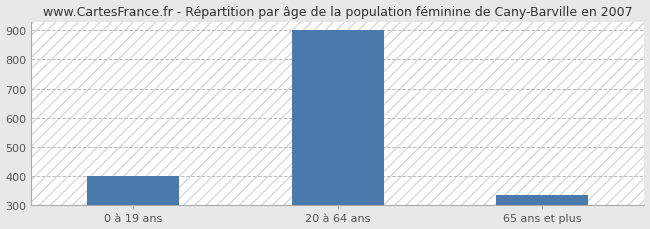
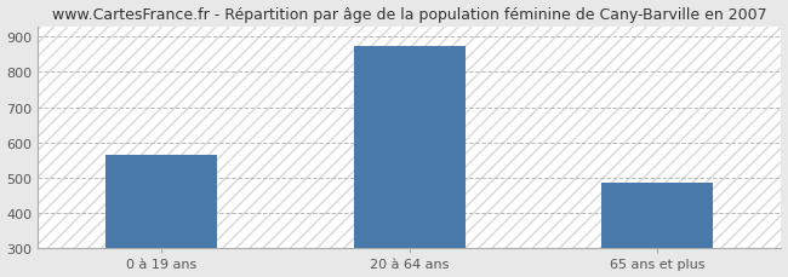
0 à 19 ans: 400 -> 565
20 à 64 ans: 900 -> 875
65 ans et plus: 335 -> 485
